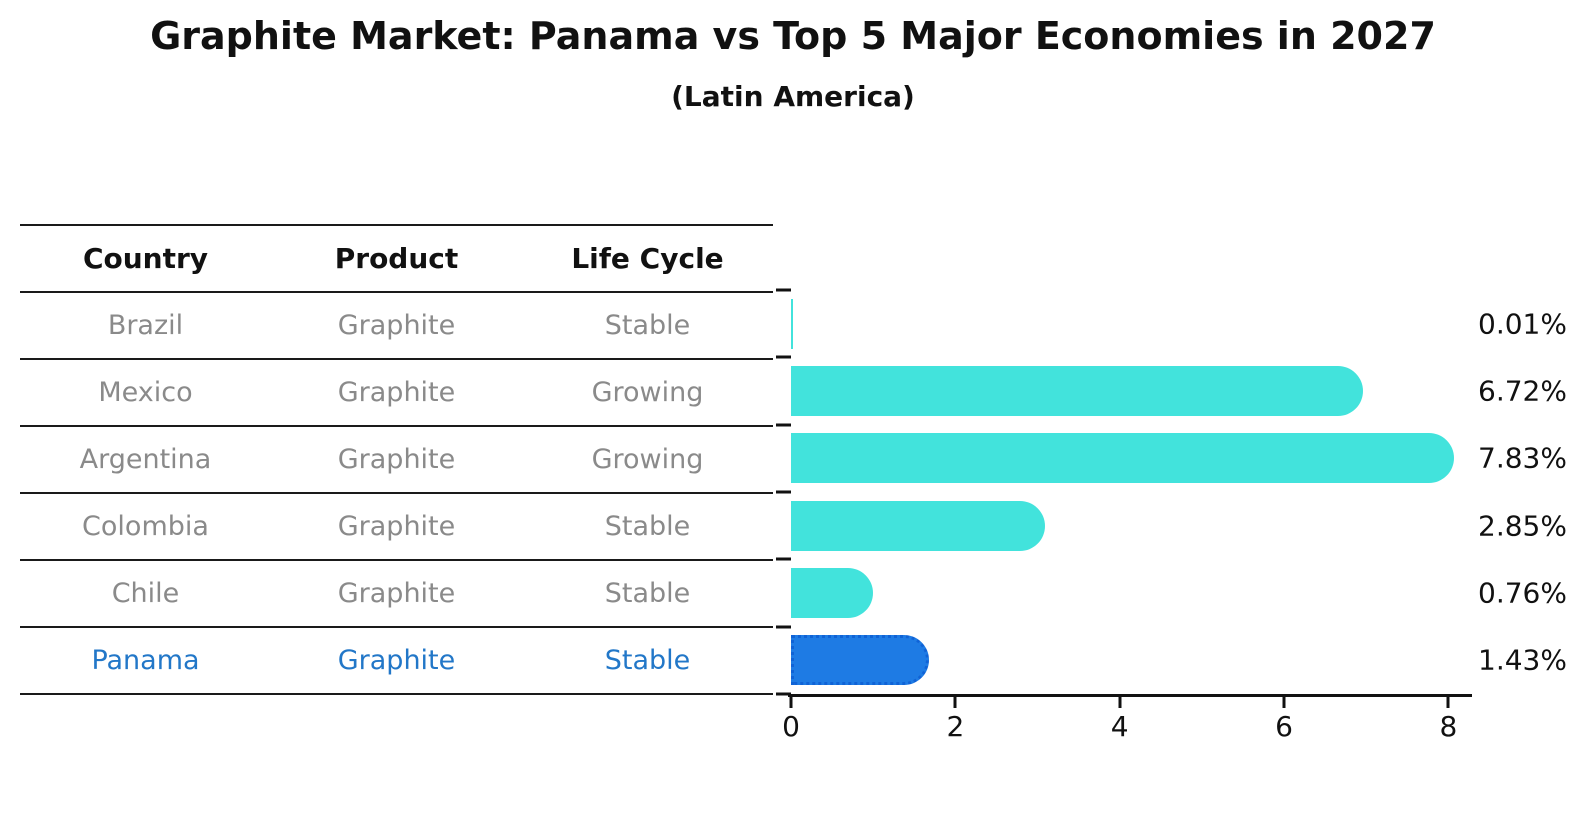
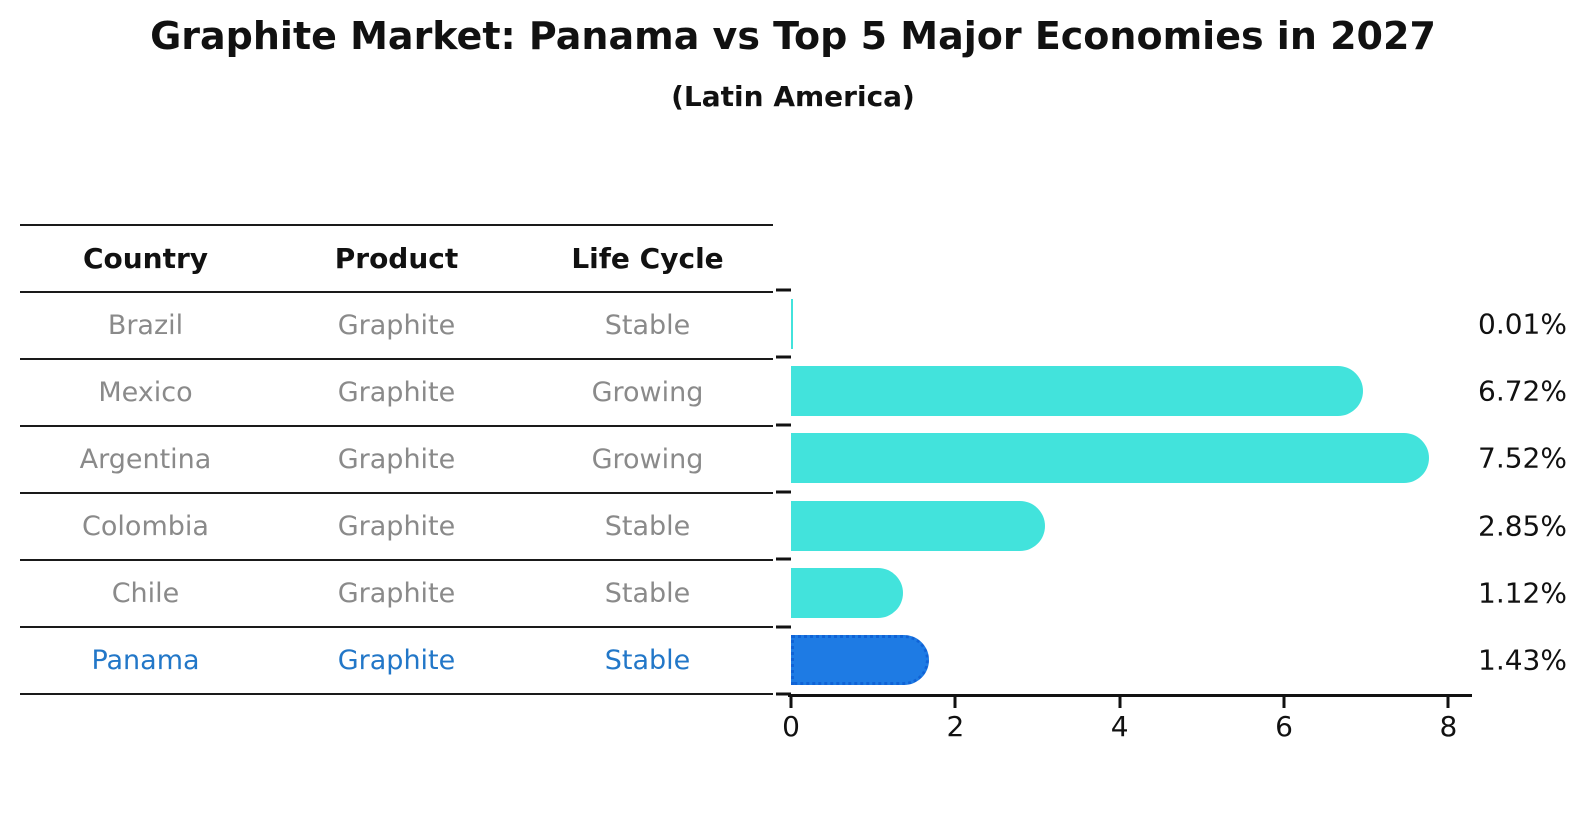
Argentina: 7.83% -> 7.52%
Chile: 0.76% -> 1.12%
